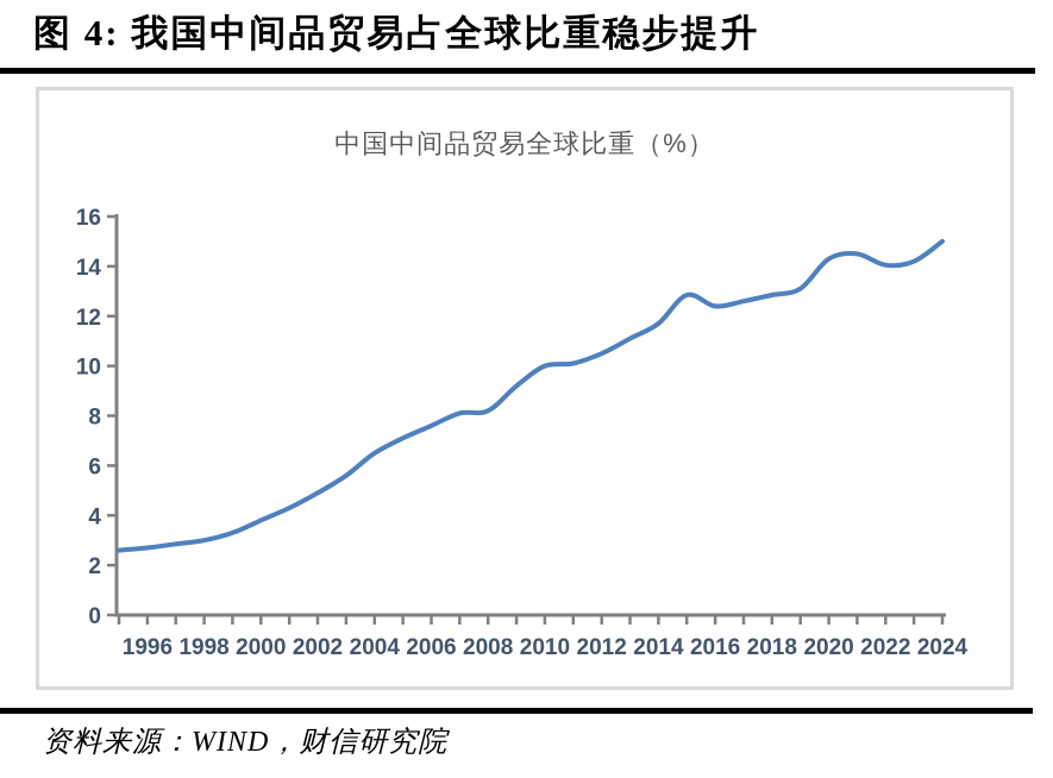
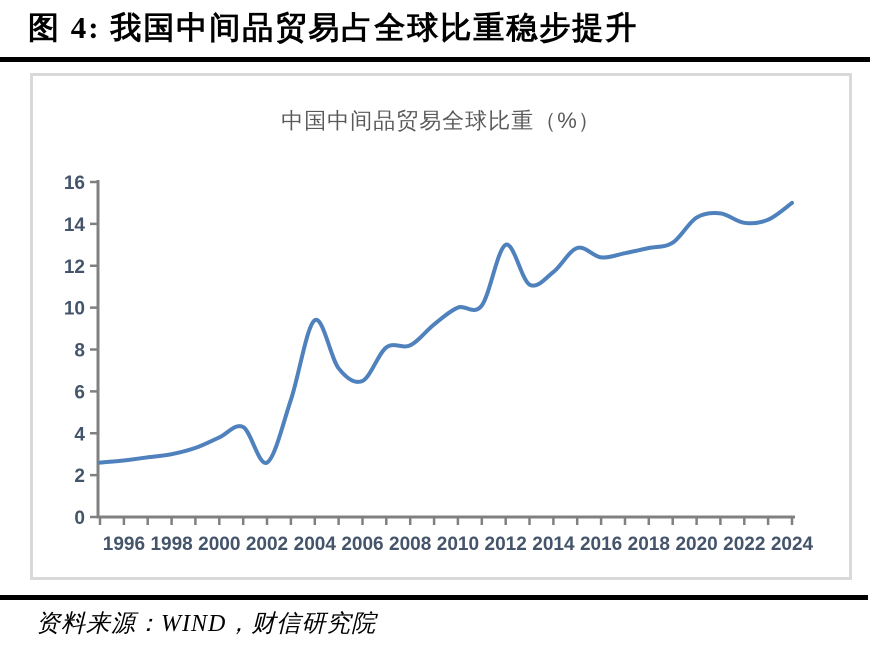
2002: 4.9 -> 2.6
2004: 6.5 -> 9.4
2006: 7.6 -> 6.5
2012: 10.5 -> 13.0
